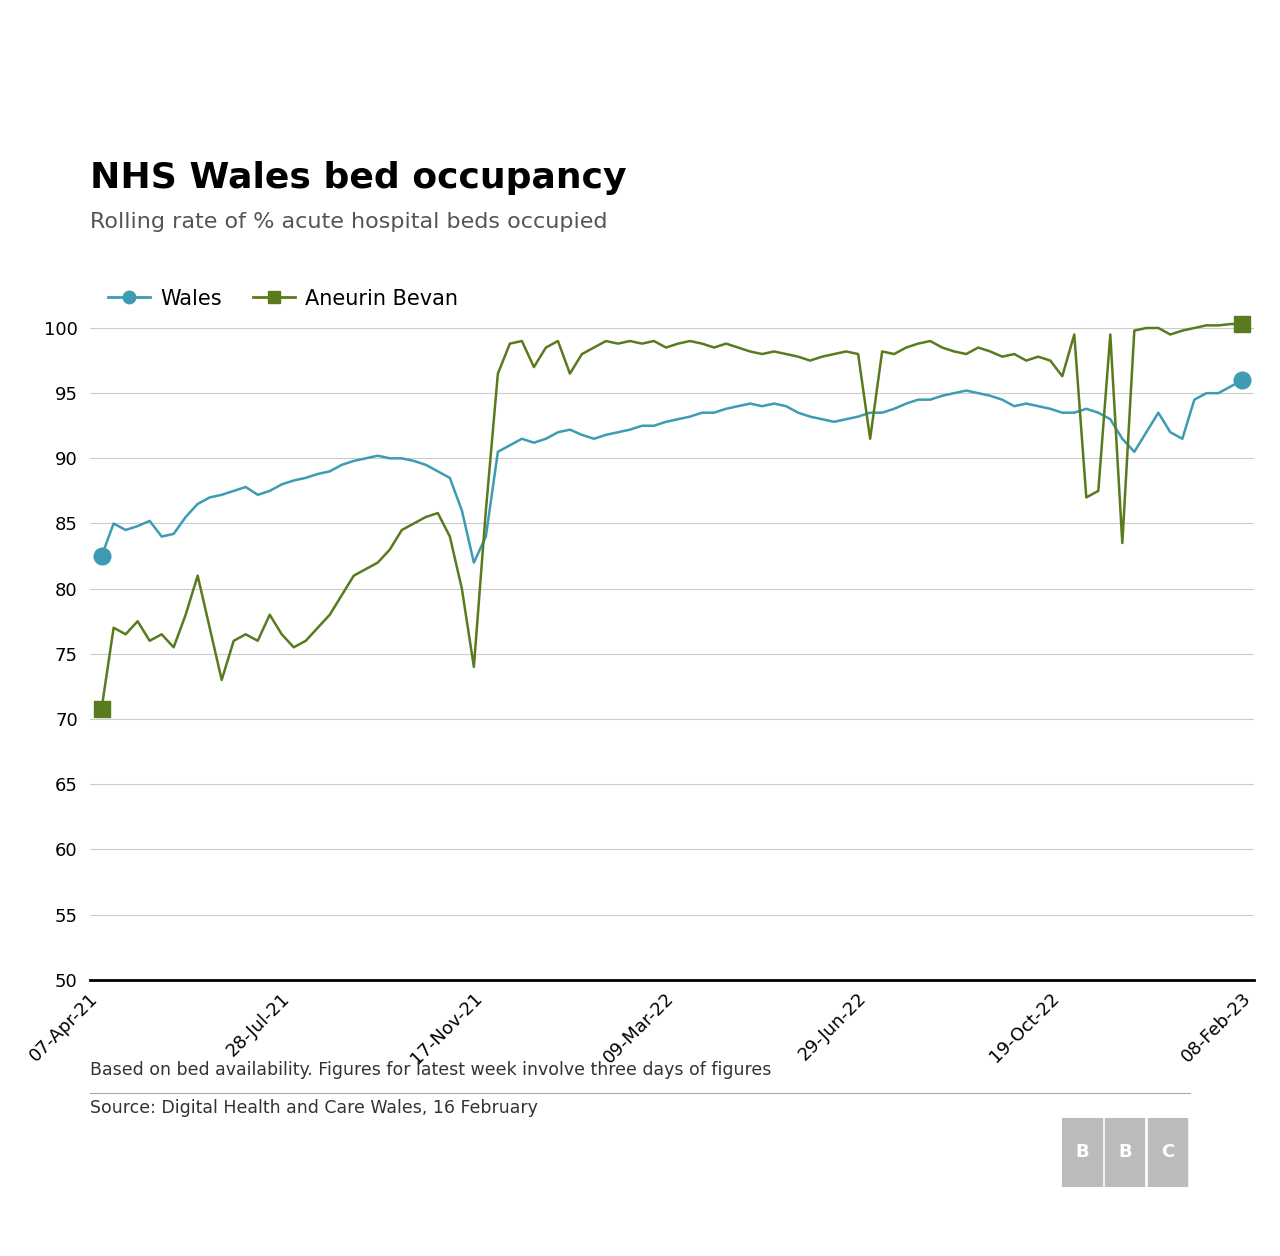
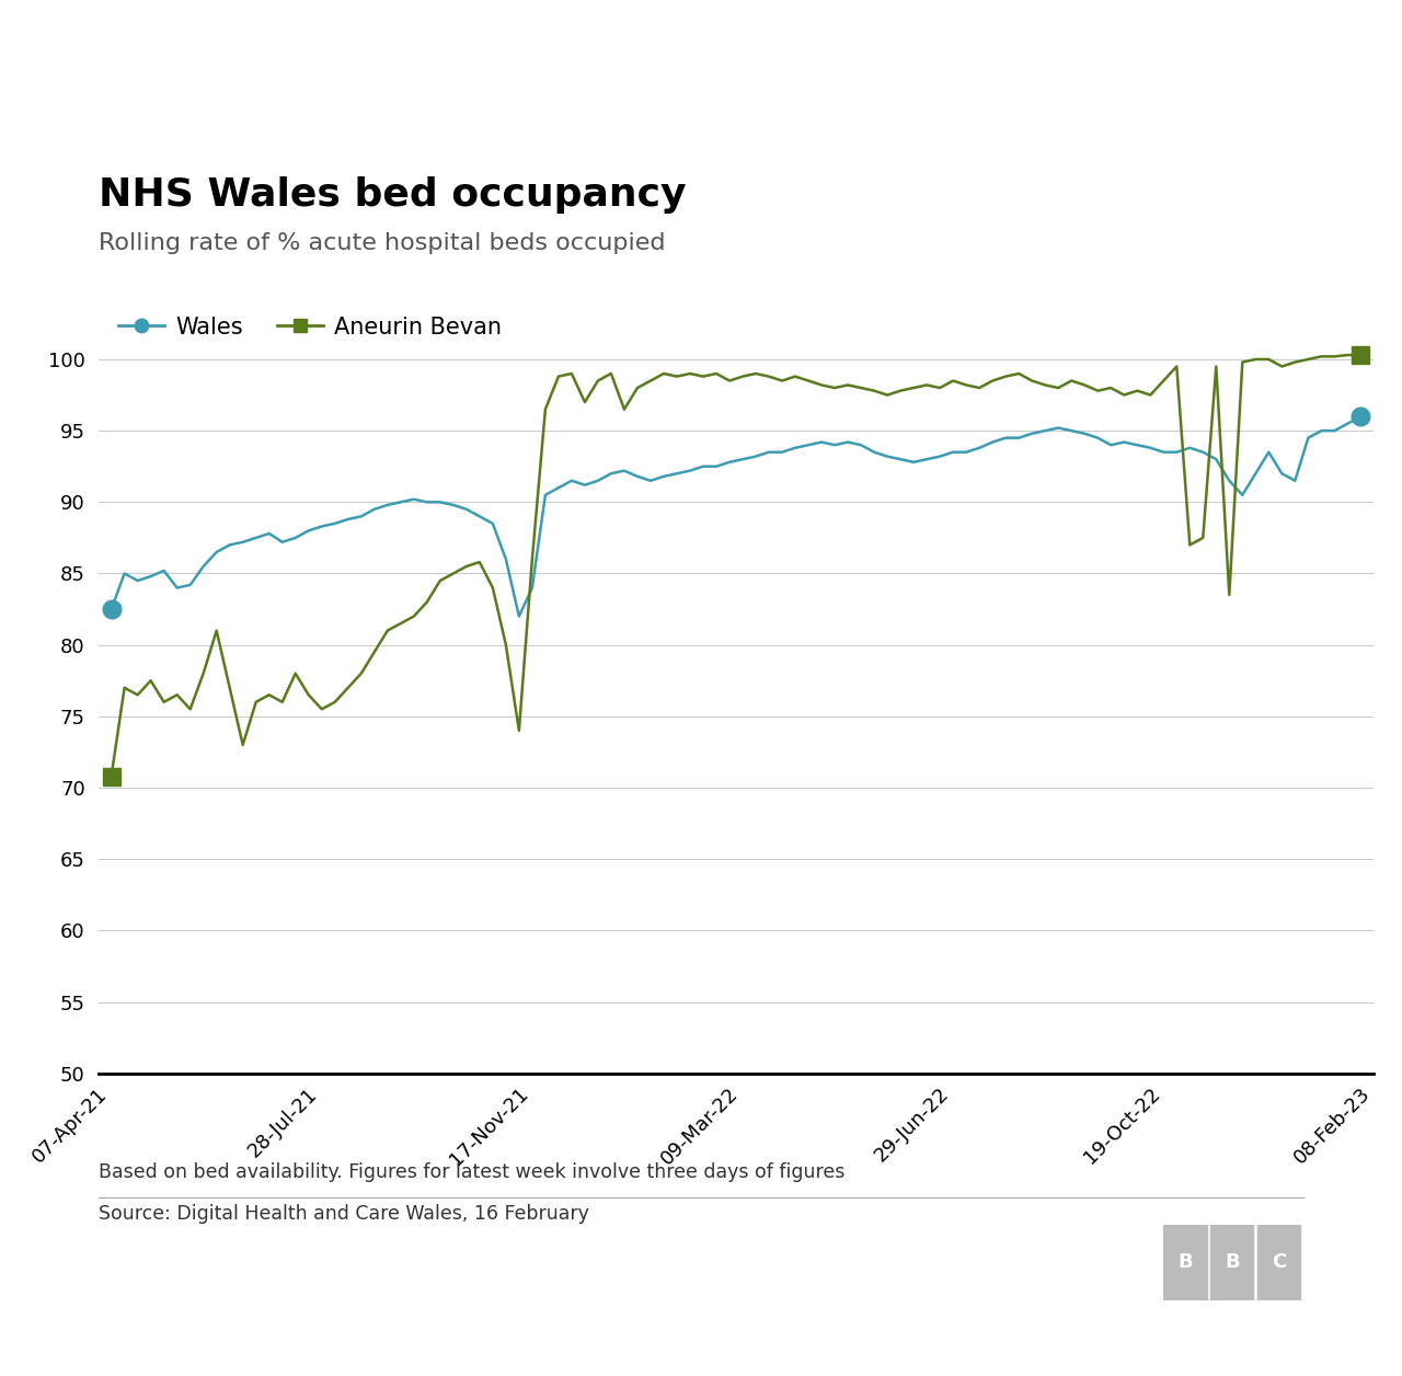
Aneurin Bevan/29-Jun-22: 91.5 -> 98.5
Aneurin Bevan/19-Oct-22: 96.3 -> 98.5
